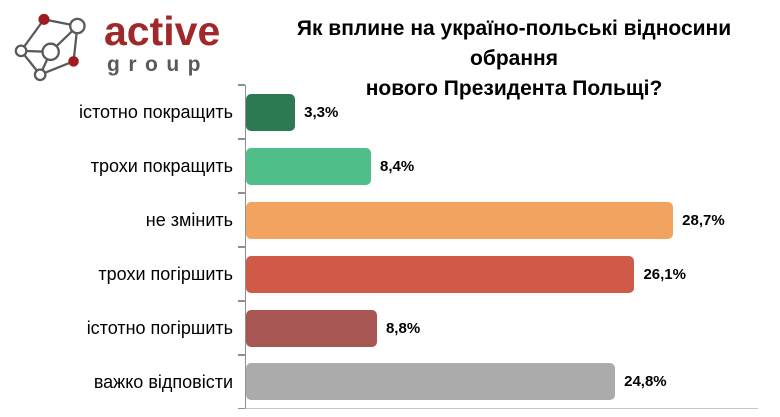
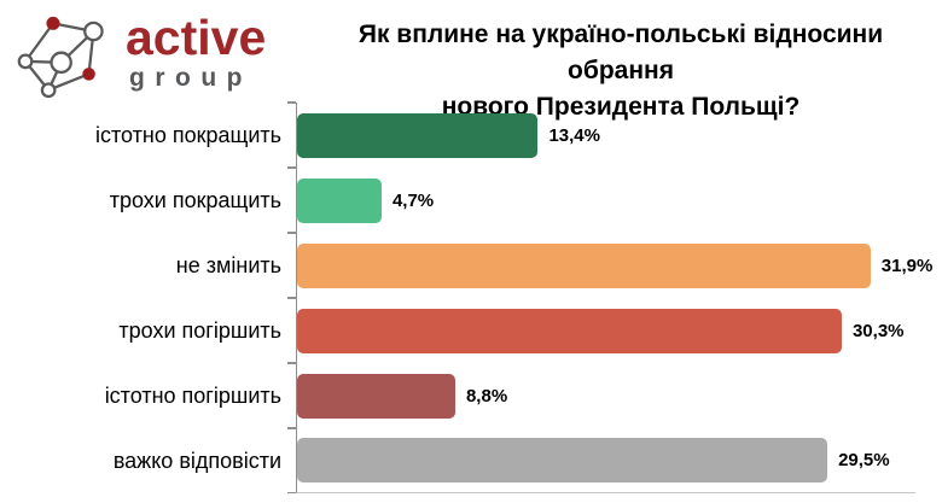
істотно покращить: 3,3% -> 13,4%
трохи покращить: 8,4% -> 4,7%
не змінить: 28,7% -> 31,9%
трохи погіршить: 26,1% -> 30,3%
важко відповісти: 24,8% -> 29,5%
